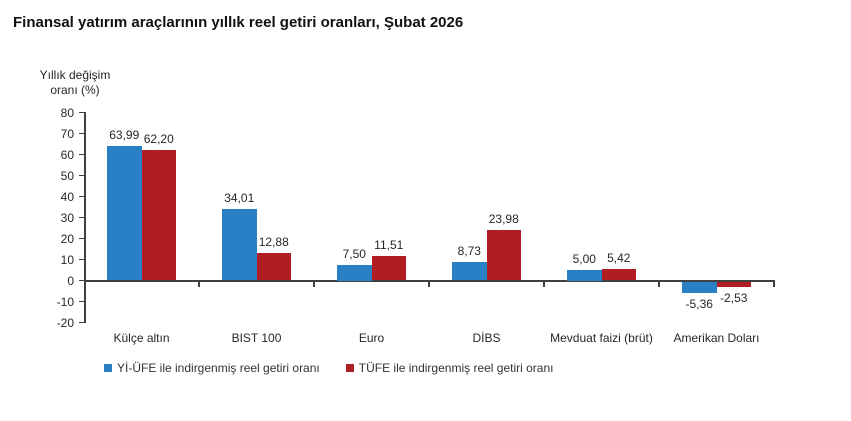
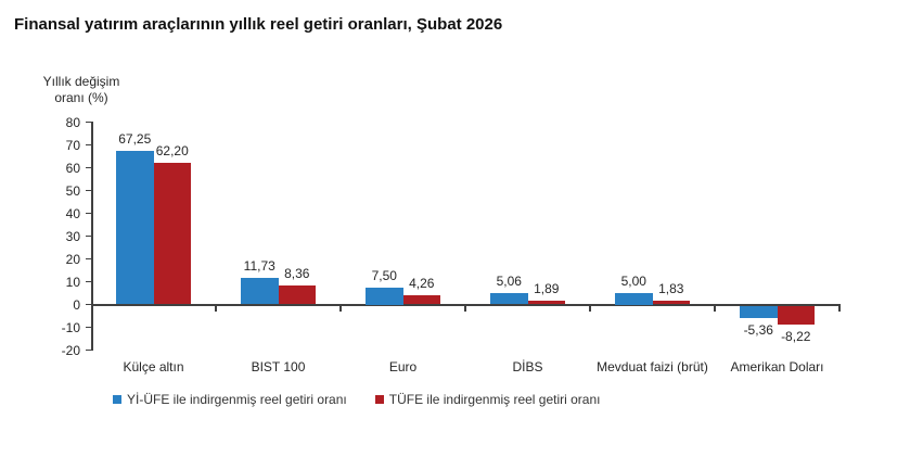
Yİ-ÜFE ile indirgenmiş reel getiri oranı/Külçe altın: 63,99 -> 67,25
Yİ-ÜFE ile indirgenmiş reel getiri oranı/BIST 100: 34,01 -> 11,73
TÜFE ile indirgenmiş reel getiri oranı/BIST 100: 12,88 -> 8,36
TÜFE ile indirgenmiş reel getiri oranı/Euro: 11,51 -> 4,26
Yİ-ÜFE ile indirgenmiş reel getiri oranı/DİBS: 8,73 -> 5,06
TÜFE ile indirgenmiş reel getiri oranı/DİBS: 23,98 -> 1,89
TÜFE ile indirgenmiş reel getiri oranı/Mevduat faizi (brüt): 5,42 -> 1,83
TÜFE ile indirgenmiş reel getiri oranı/Amerikan Doları: -2,53 -> -8,22
